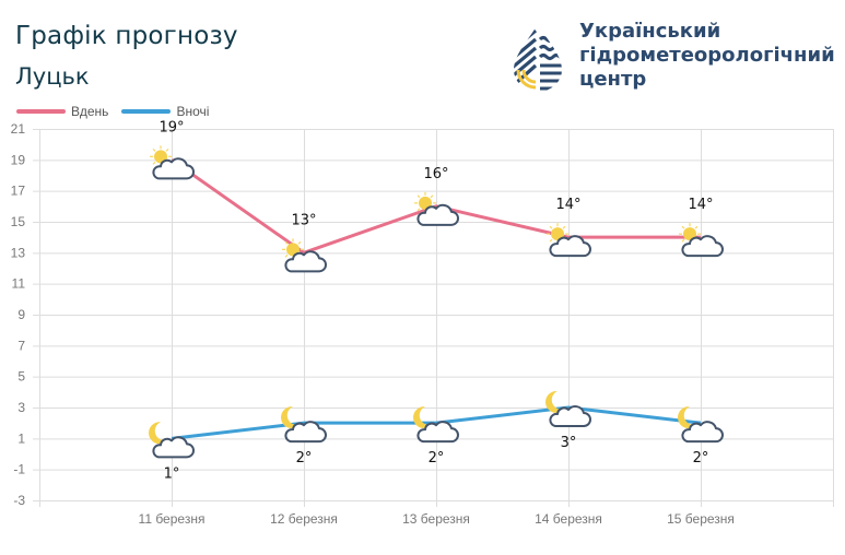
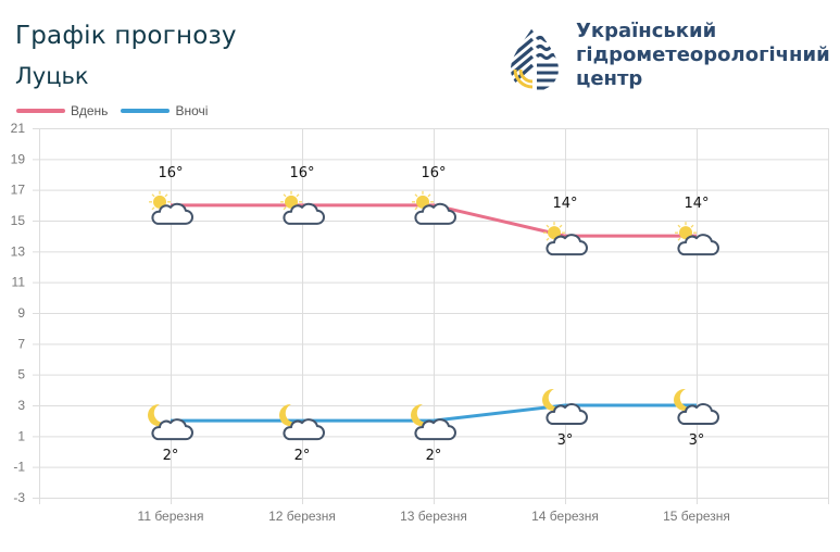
Вдень/11 березня: 19° -> 16°
Вночі/11 березня: 1° -> 2°
Вдень/12 березня: 13° -> 16°
Вночі/15 березня: 2° -> 3°
